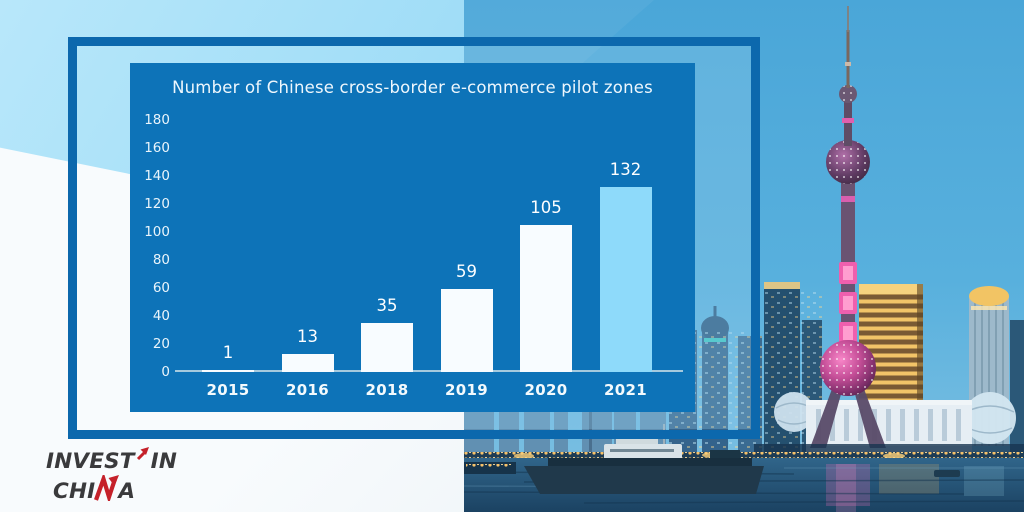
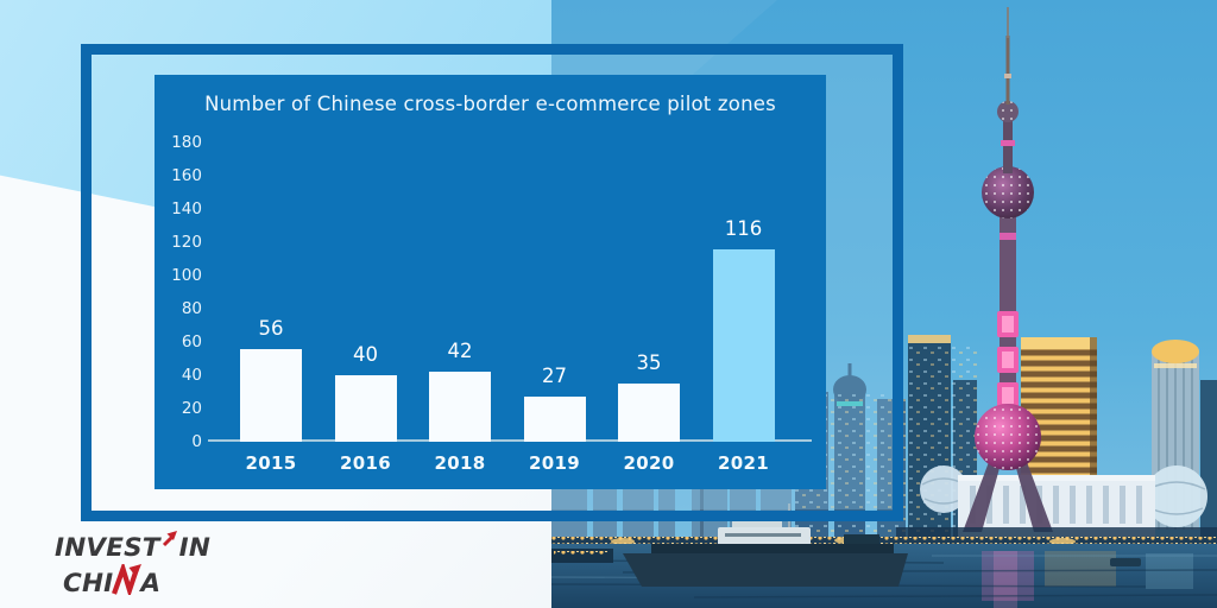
2015: 1 -> 56
2016: 13 -> 40
2018: 35 -> 42
2019: 59 -> 27
2020: 105 -> 35
2021: 132 -> 116
